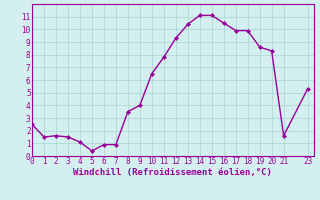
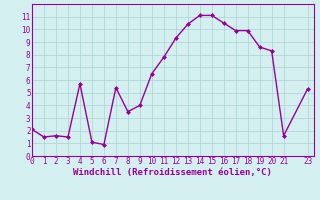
0: 2.5 -> 2.1
4: 1.1 -> 5.7
5: 0.4 -> 1.1
7: 0.9 -> 5.4
